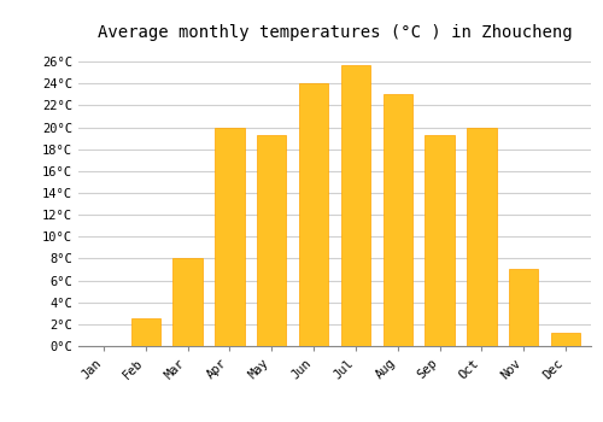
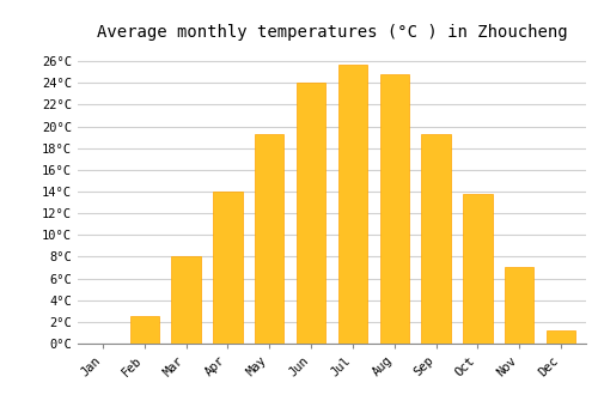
Apr: 20.0°C -> 14.0°C
Aug: 23.0°C -> 24.8°C
Oct: 20.0°C -> 13.8°C
